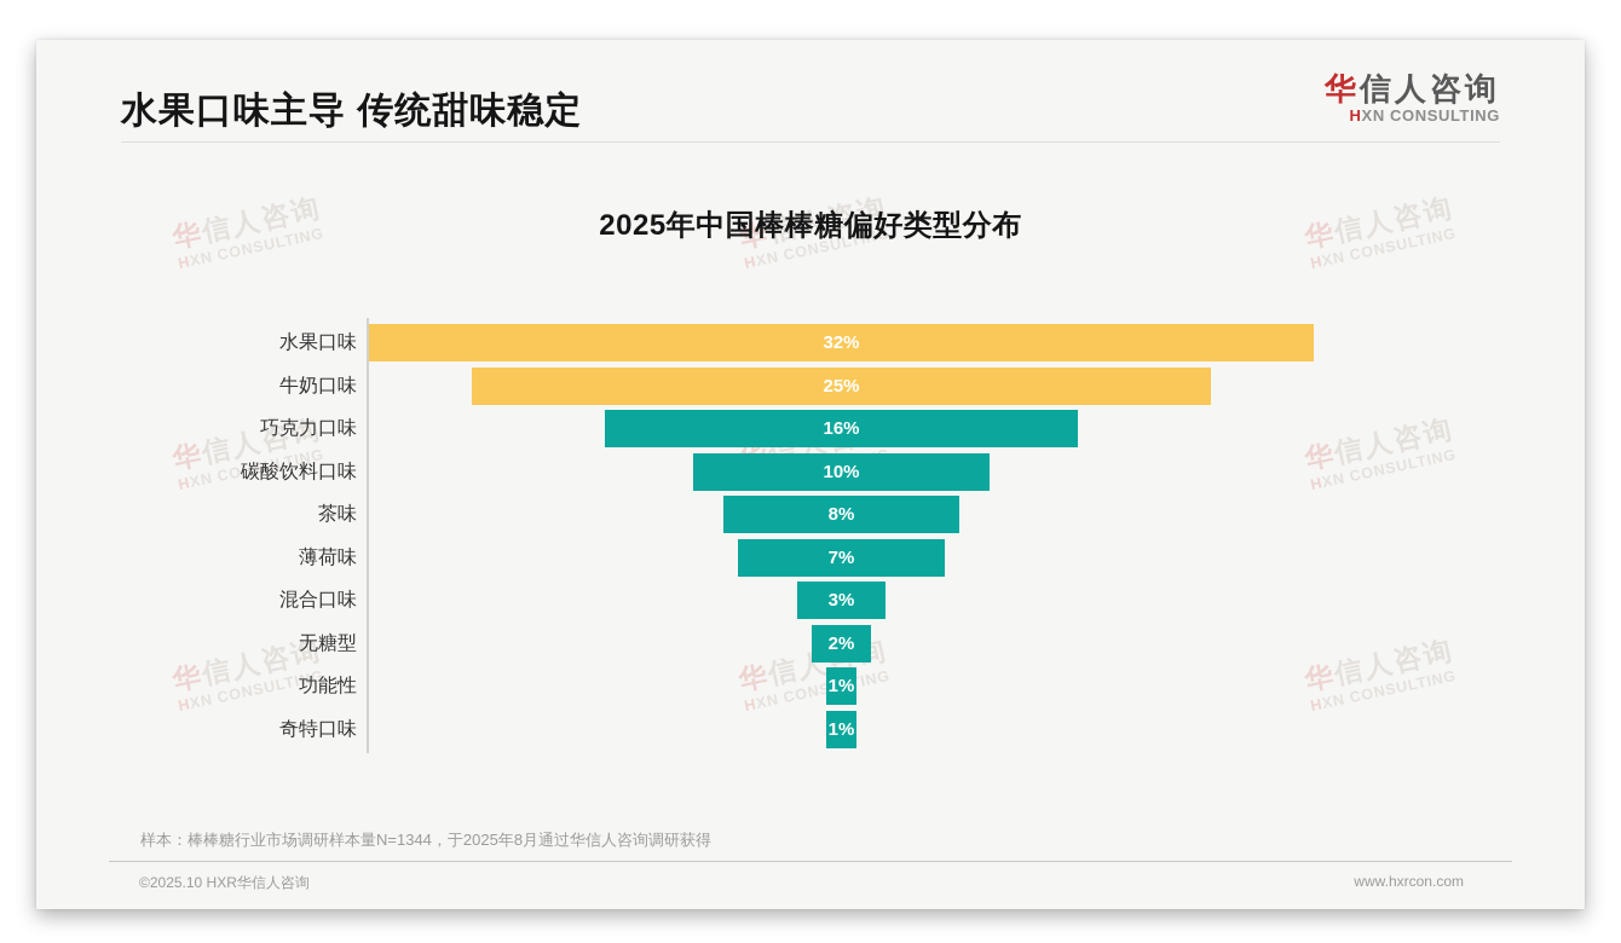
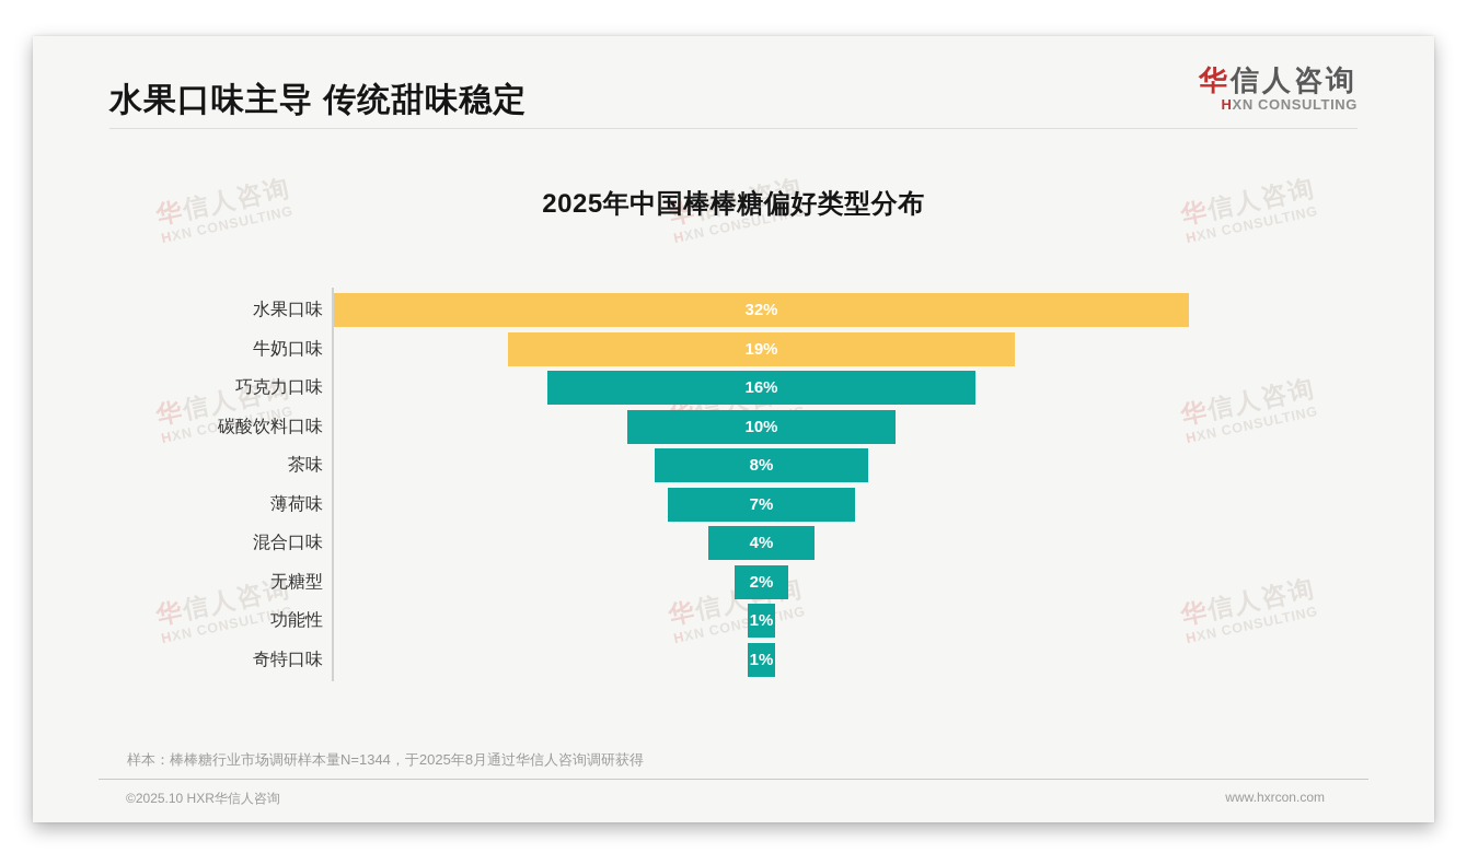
牛奶口味: 25% -> 19%
混合口味: 3% -> 4%
